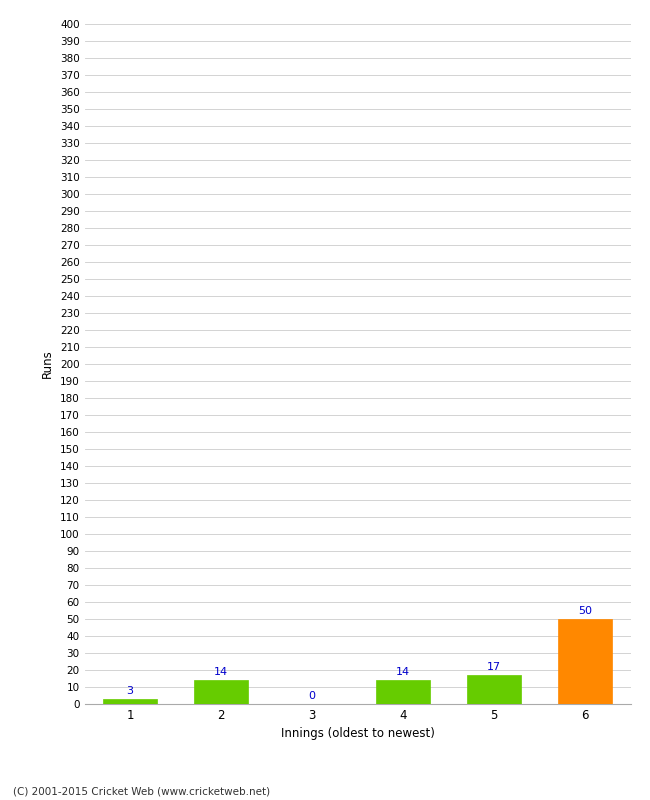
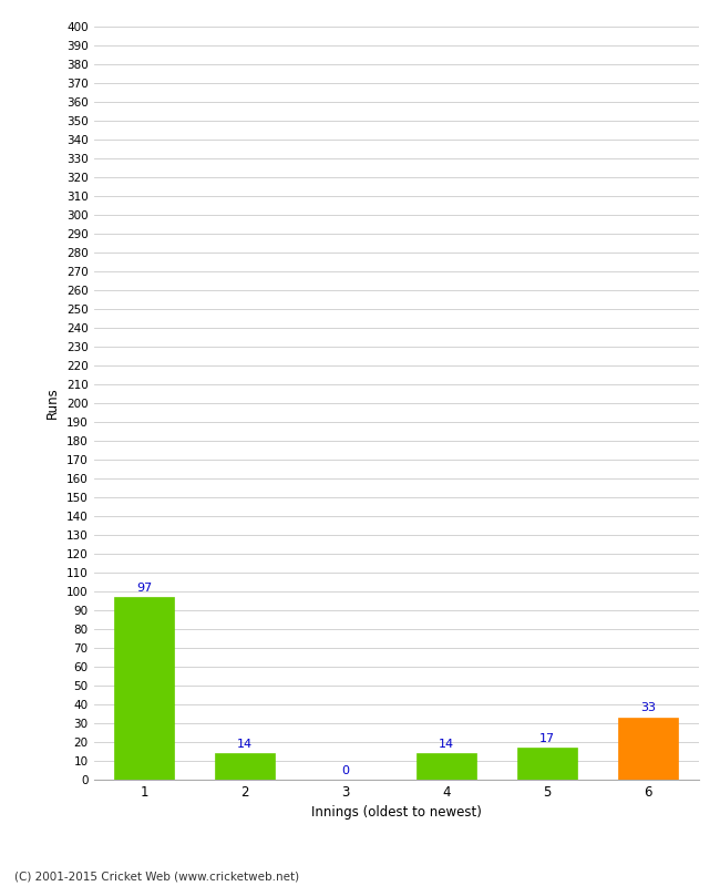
1: 3 -> 97
6: 50 -> 33
